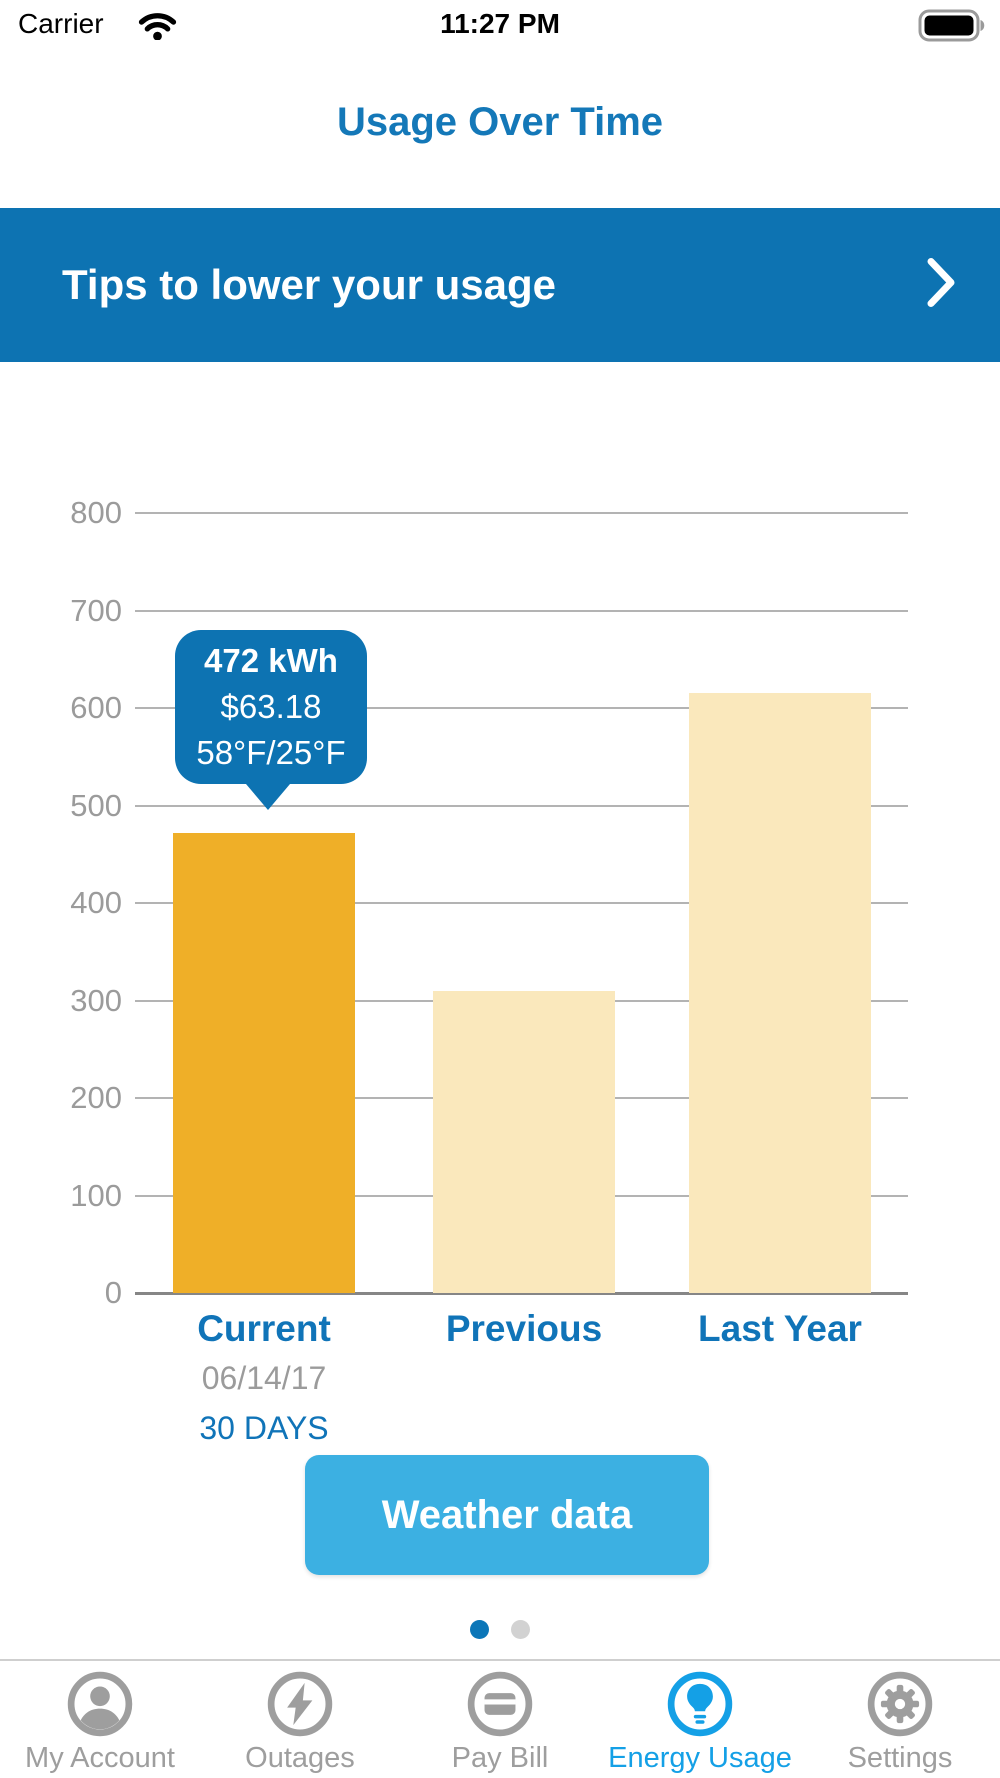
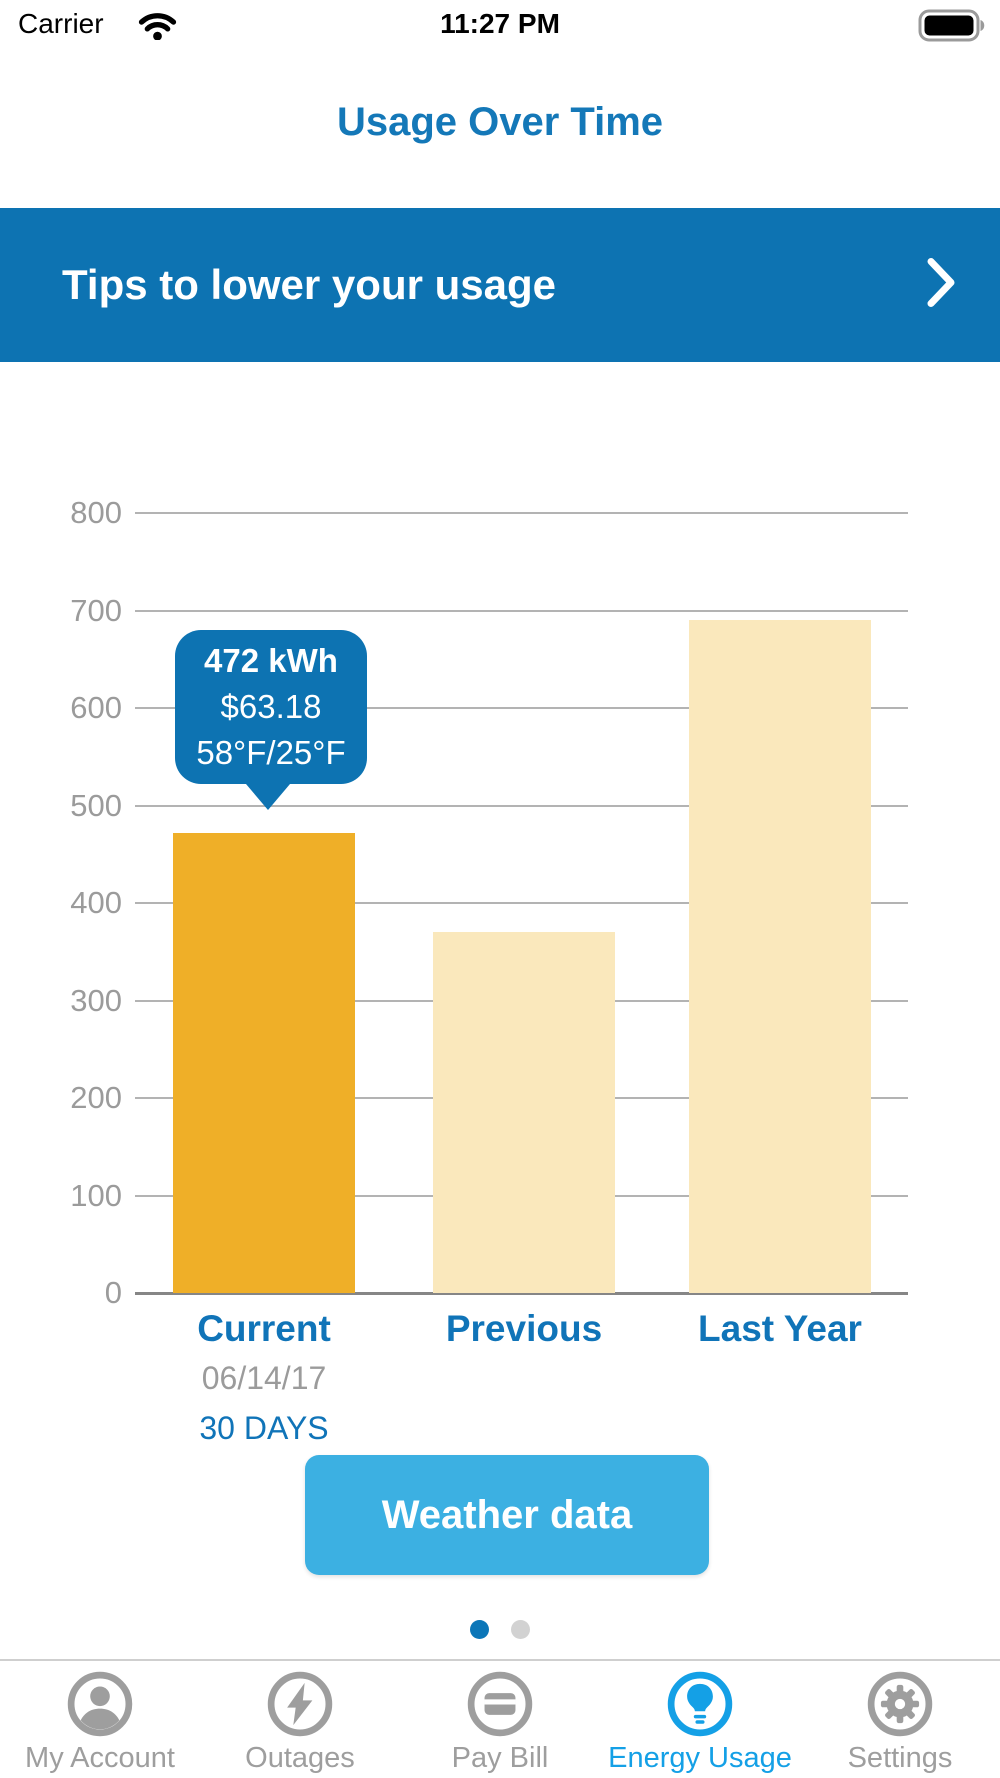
Previous: 310 -> 370
Last Year: 620 -> 690
